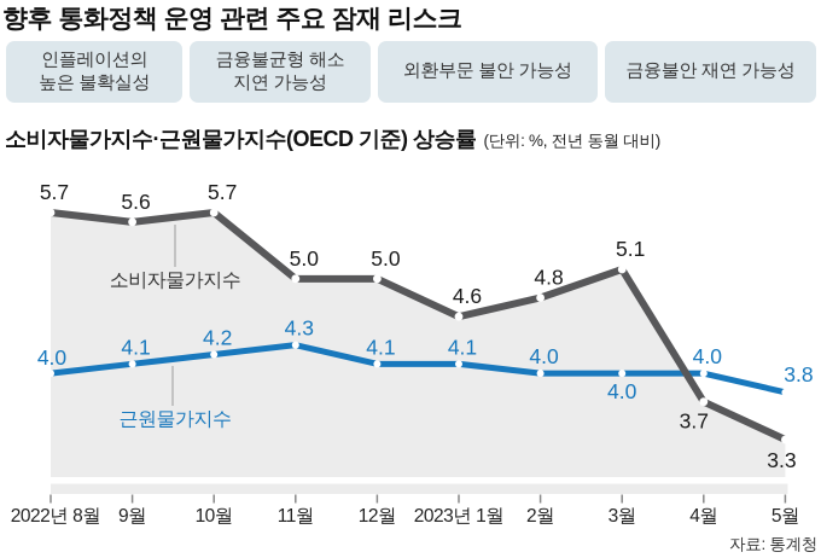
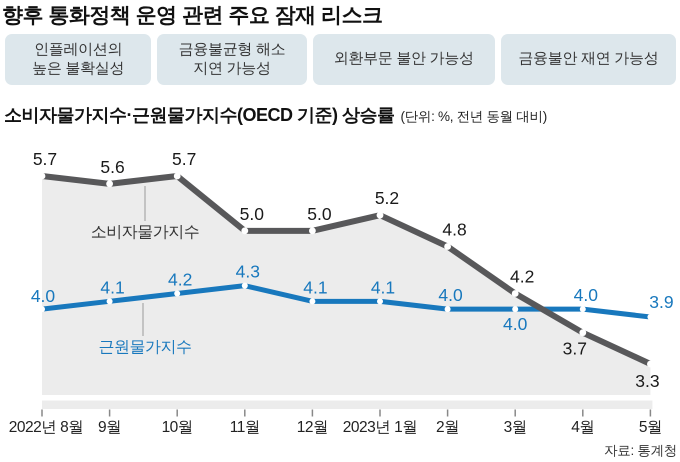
소비자물가지수/2023년 1월: 4.6 -> 5.2
소비자물가지수/3월: 5.1 -> 4.2
근원물가지수/5월: 3.8 -> 3.9
